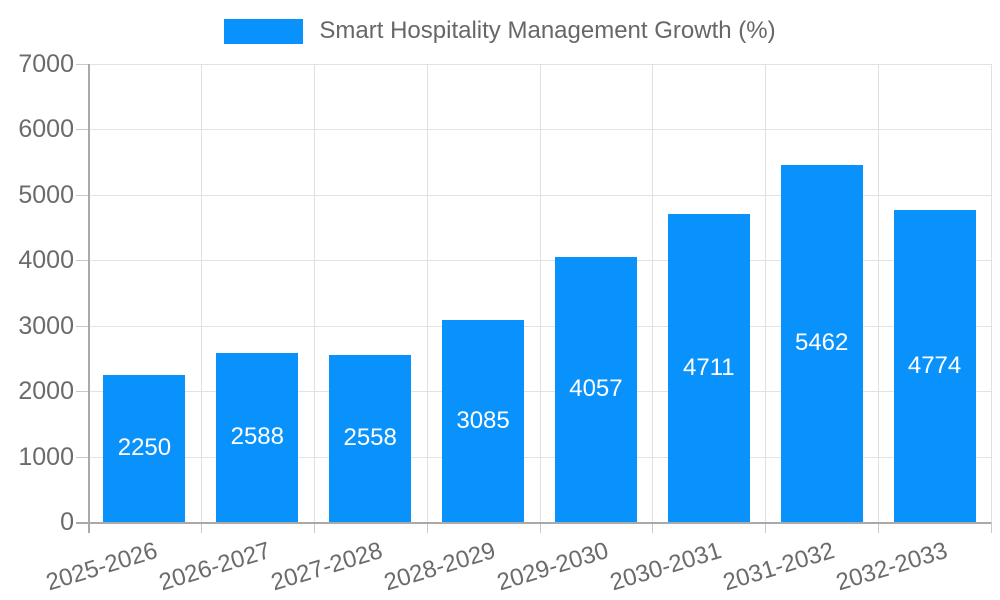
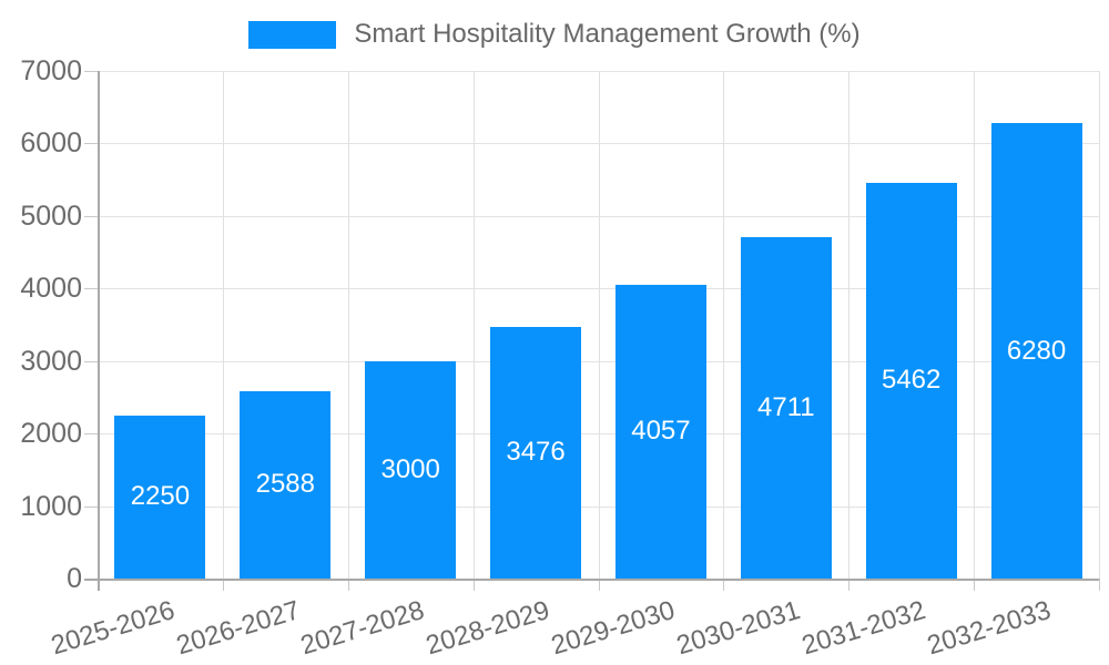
2027-2028: 2558 -> 3000
2028-2029: 3085 -> 3476
2032-2033: 4774 -> 6280
